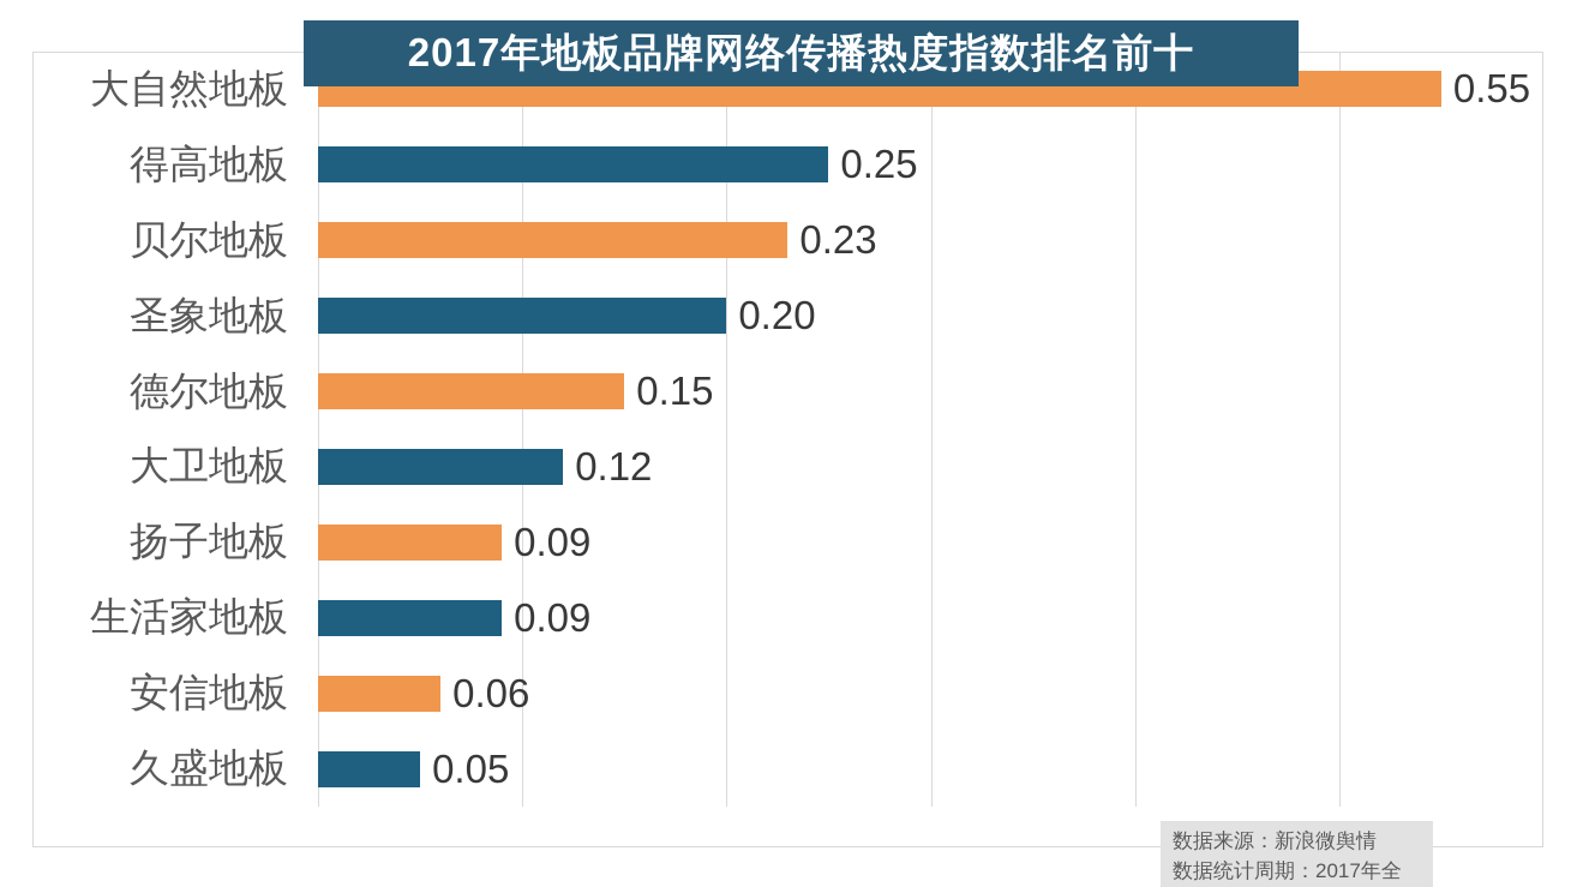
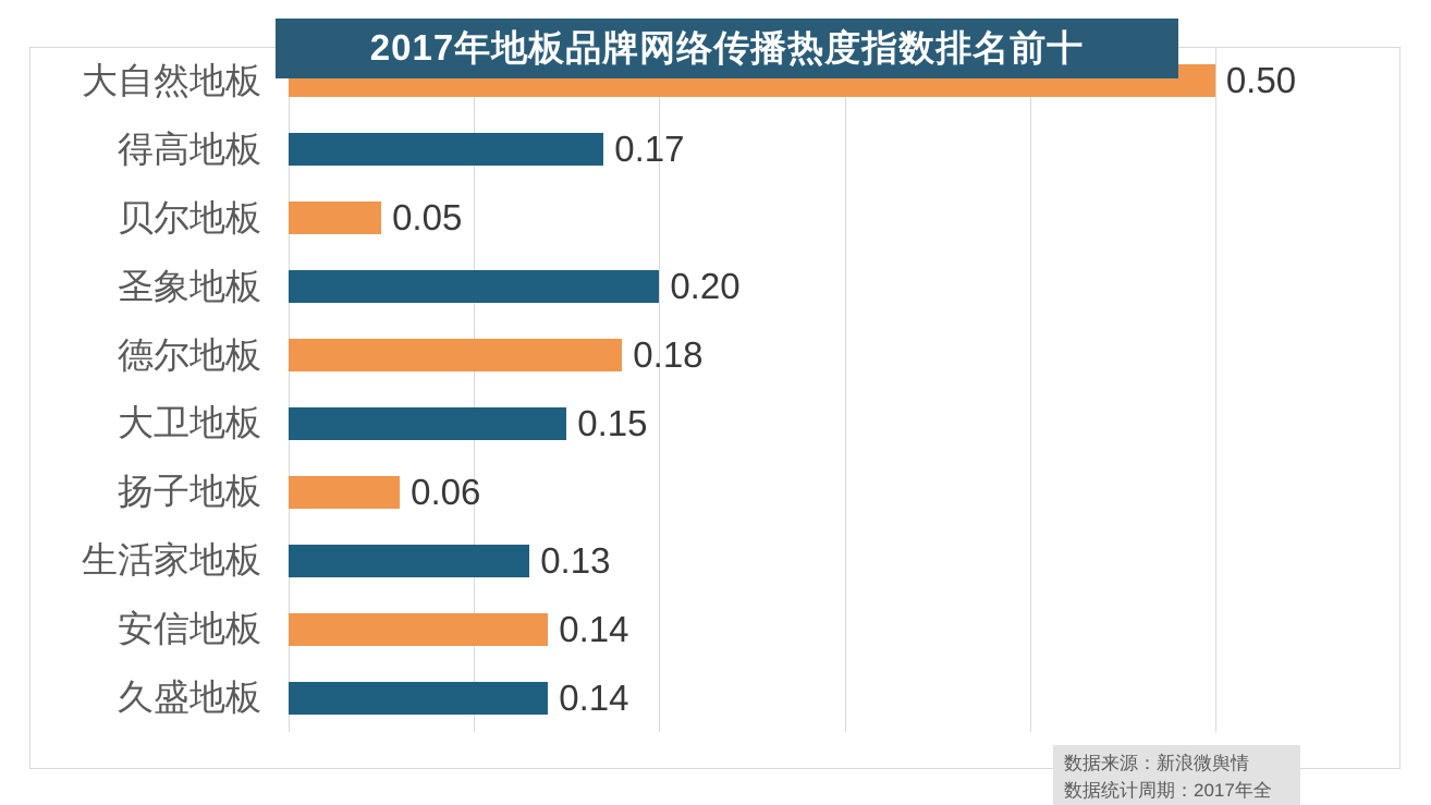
大自然地板: 0.55 -> 0.50
得高地板: 0.25 -> 0.17
贝尔地板: 0.23 -> 0.05
德尔地板: 0.15 -> 0.18
大卫地板: 0.12 -> 0.15
扬子地板: 0.09 -> 0.06
生活家地板: 0.09 -> 0.13
安信地板: 0.06 -> 0.14
久盛地板: 0.05 -> 0.14
